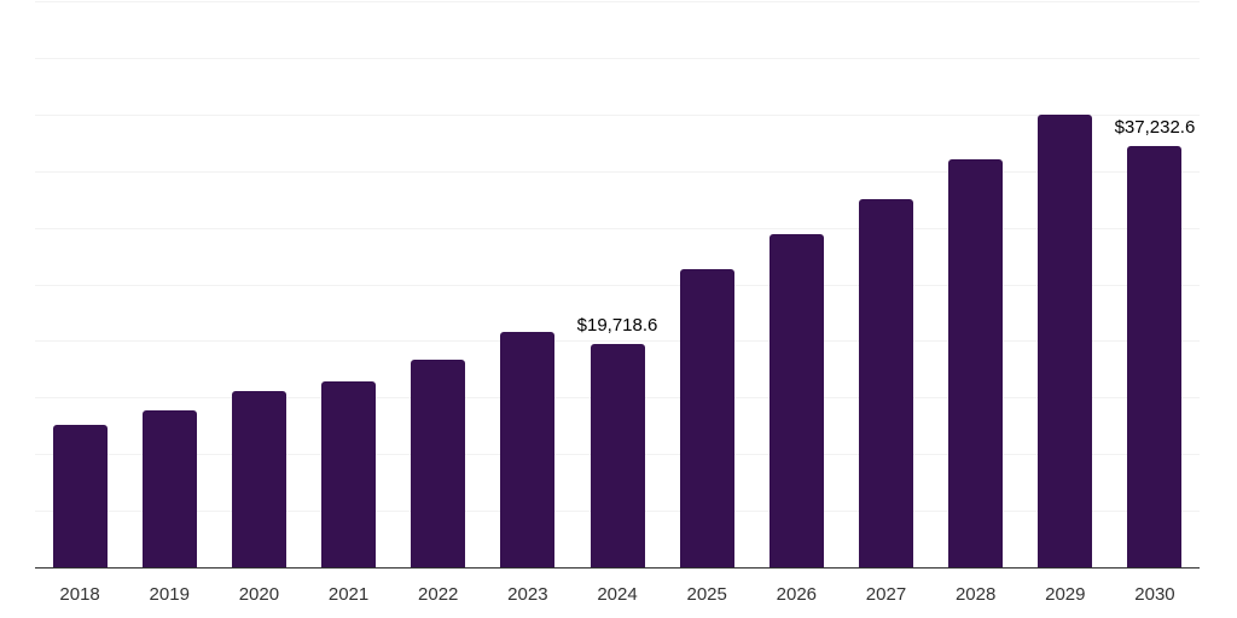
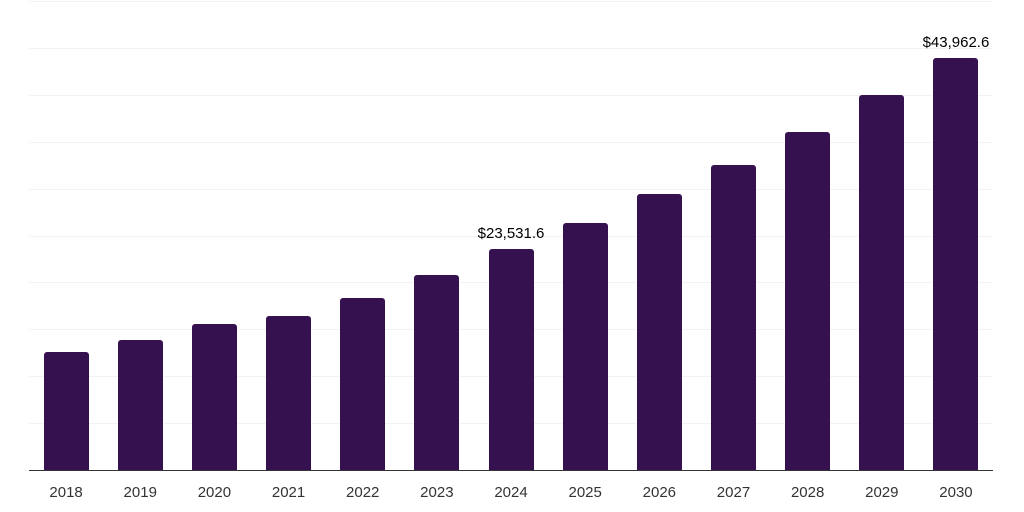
2024: $19,718.6 -> $23,531.6
2030: $37,232.6 -> $43,962.6
